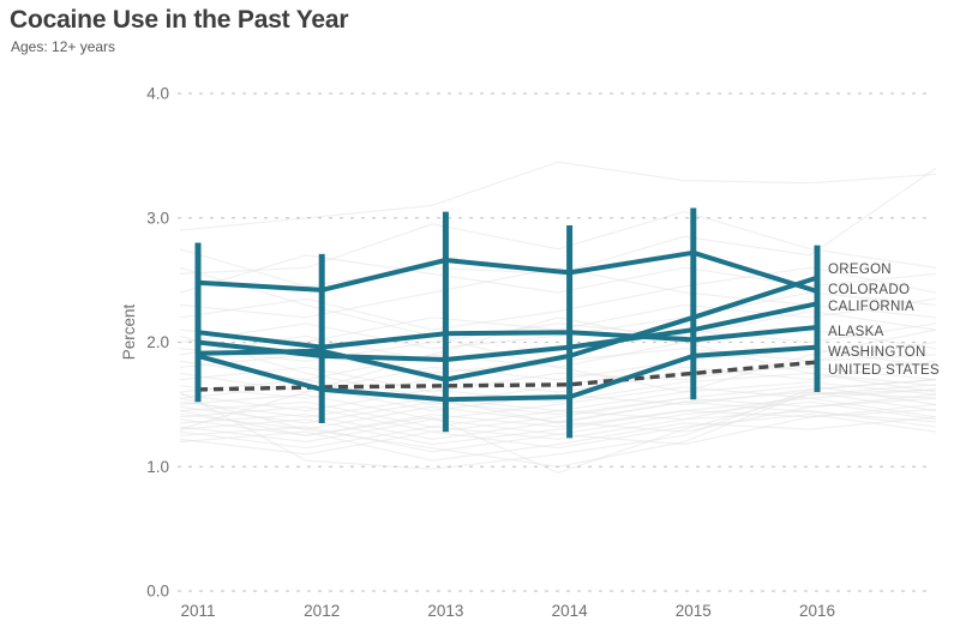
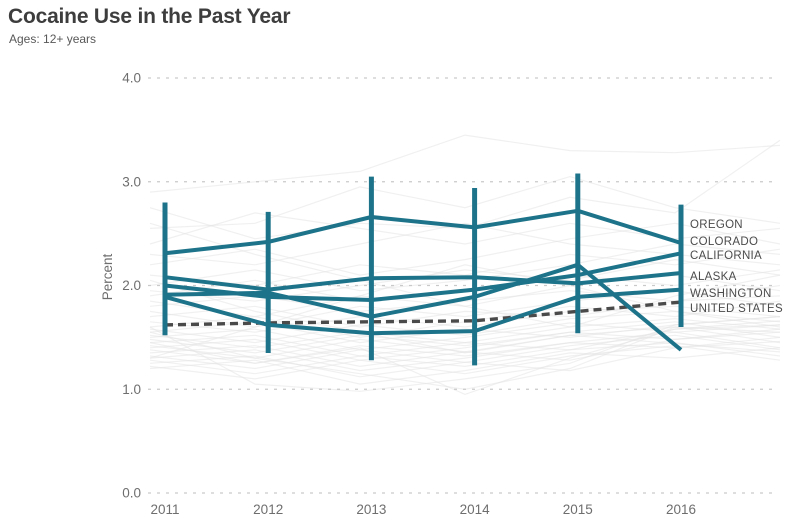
COLORADO/2011: 2.48 -> 2.31
OREGON/2016: 2.52 -> 1.38
